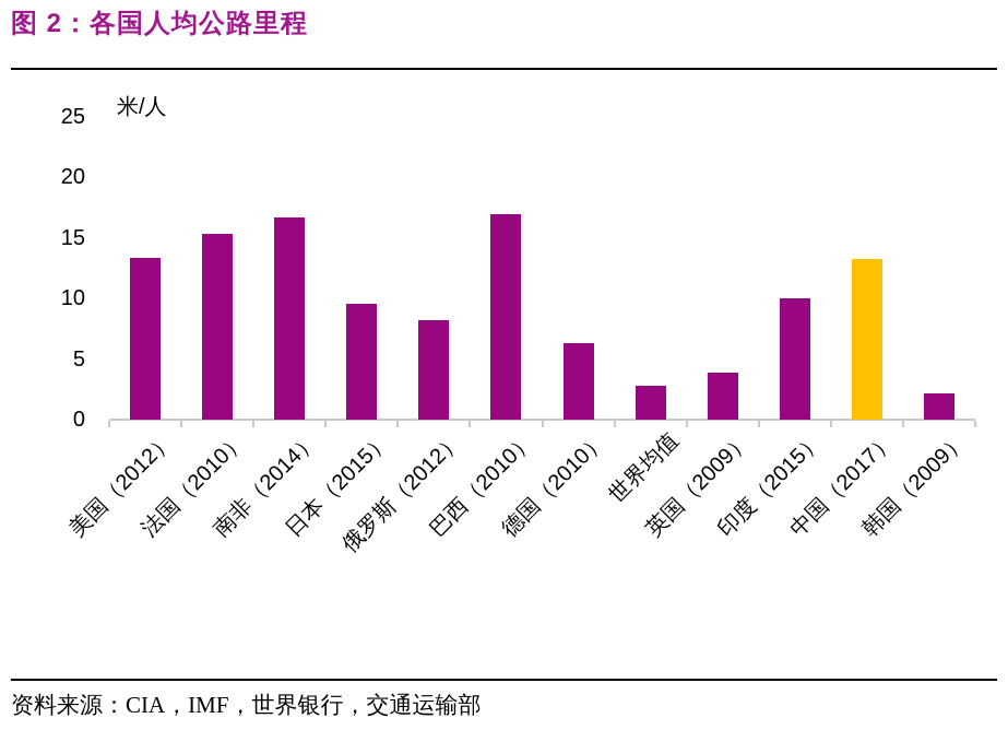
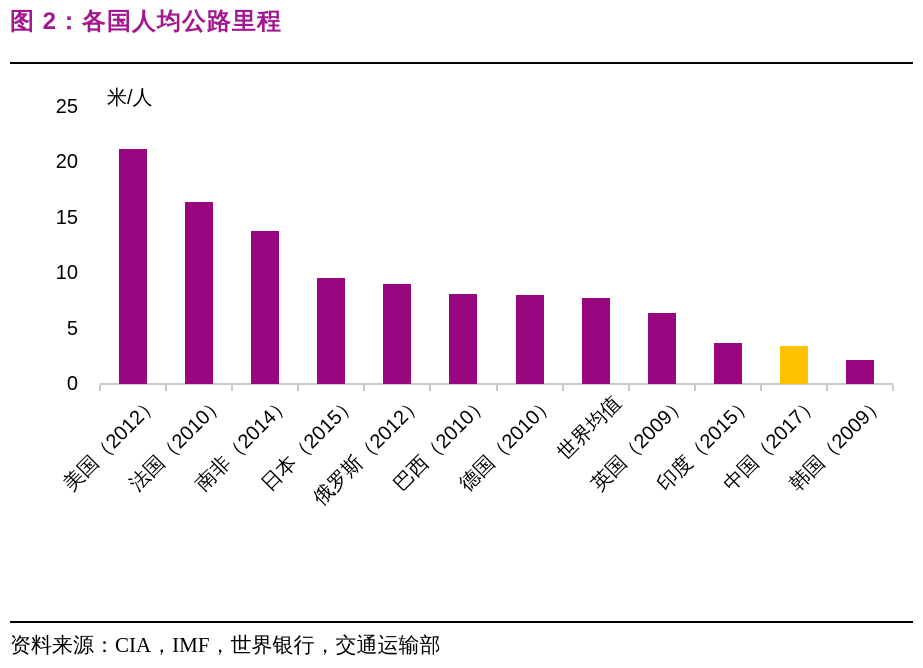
美国（2012）: 13.4 -> 21.2
法国（2010）: 15.3 -> 16.4
南非（2014）: 16.7 -> 13.8
俄罗斯（2012）: 8.2 -> 9.0
巴西（2010）: 17.0 -> 8.1
德国（2010）: 6.3 -> 8.0
世界均值: 2.8 -> 7.8
英国（2009）: 3.9 -> 6.4
印度（2015）: 10.0 -> 3.7
中国（2017）: 13.3 -> 3.4
